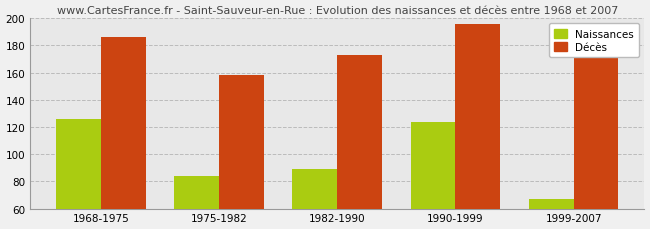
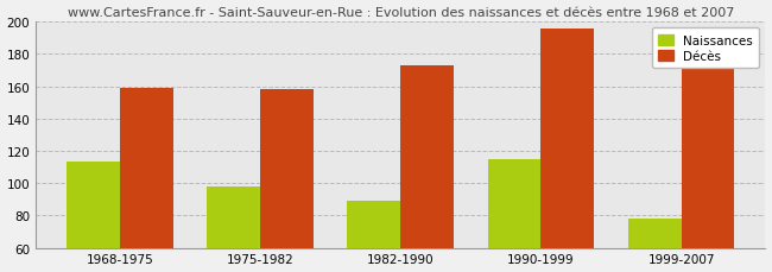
Naissances/1968-1975: 126 -> 113
Décès/1968-1975: 186 -> 159
Naissances/1975-1982: 84 -> 98
Naissances/1990-1999: 124 -> 115
Naissances/1999-2007: 67 -> 78
